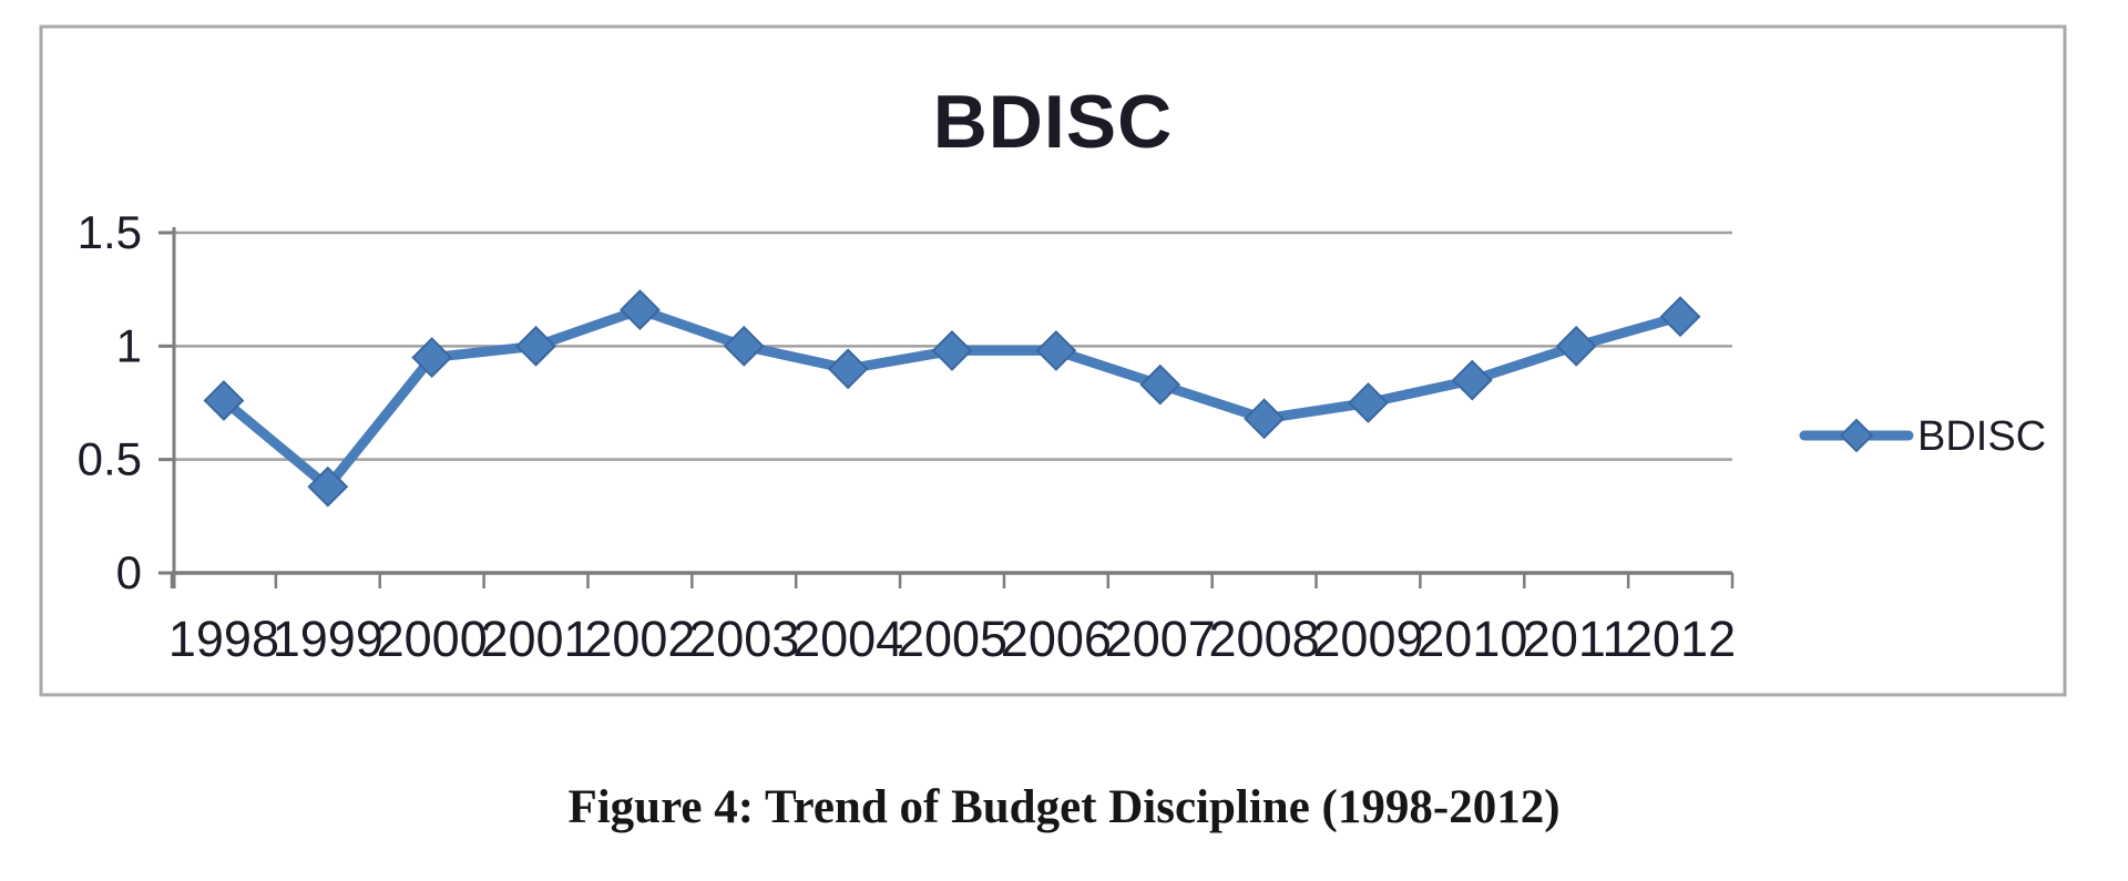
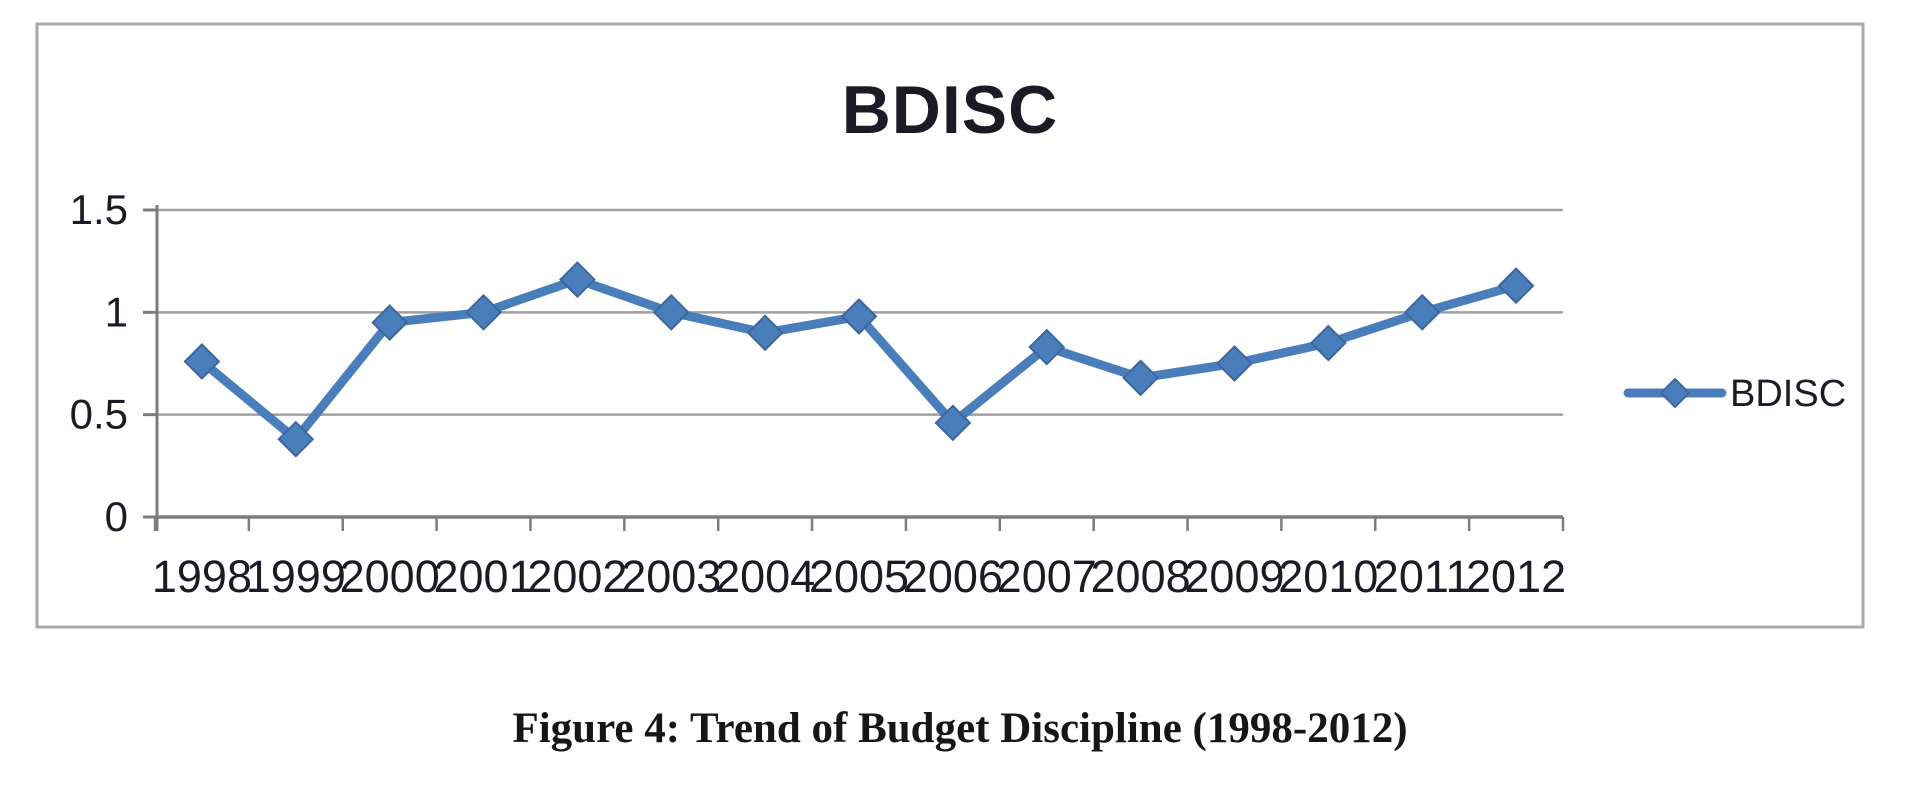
2006: 0.98 -> 0.46
